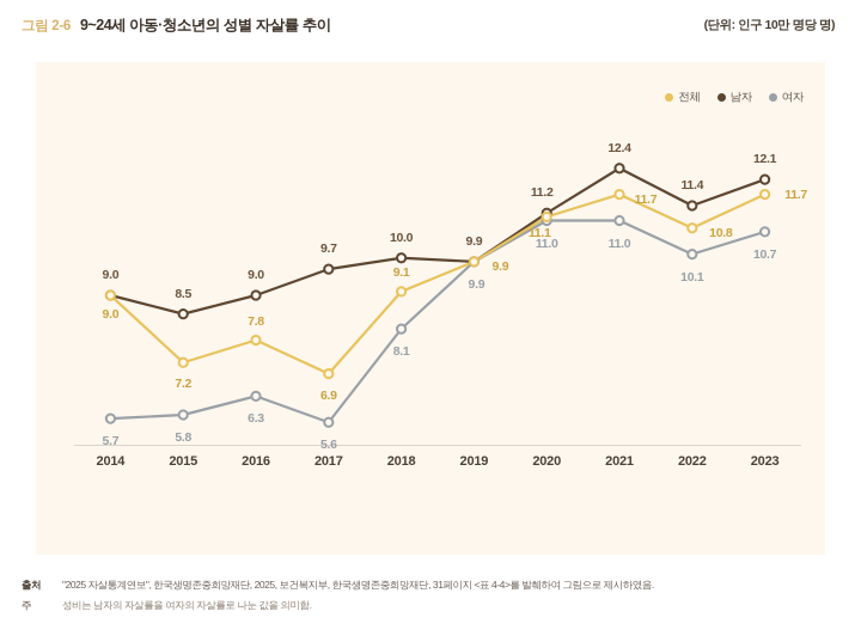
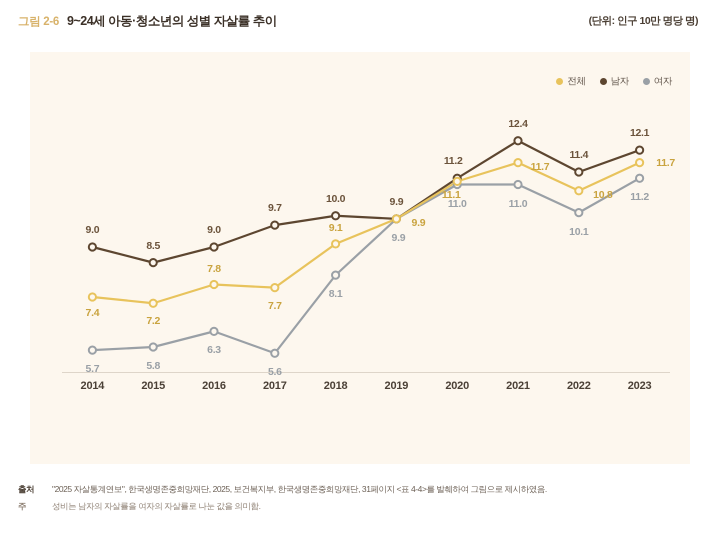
전체/2014: 9.0 -> 7.4
전체/2017: 6.9 -> 7.7
여자/2023: 10.7 -> 11.2
